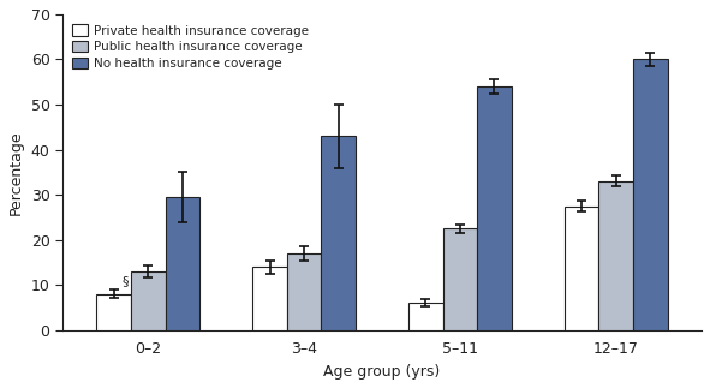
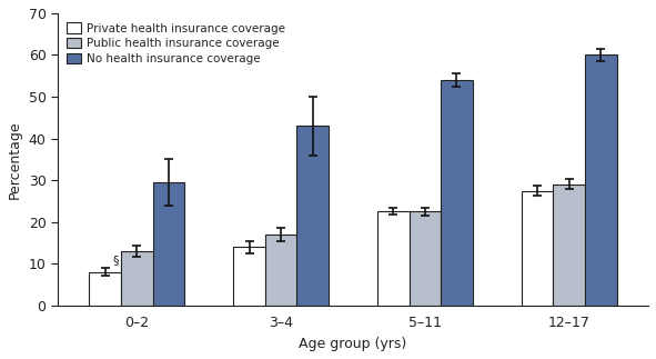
Private health insurance coverage/5–11: 6.0 -> 22.5
Public health insurance coverage/12–17: 33.0 -> 29.0
